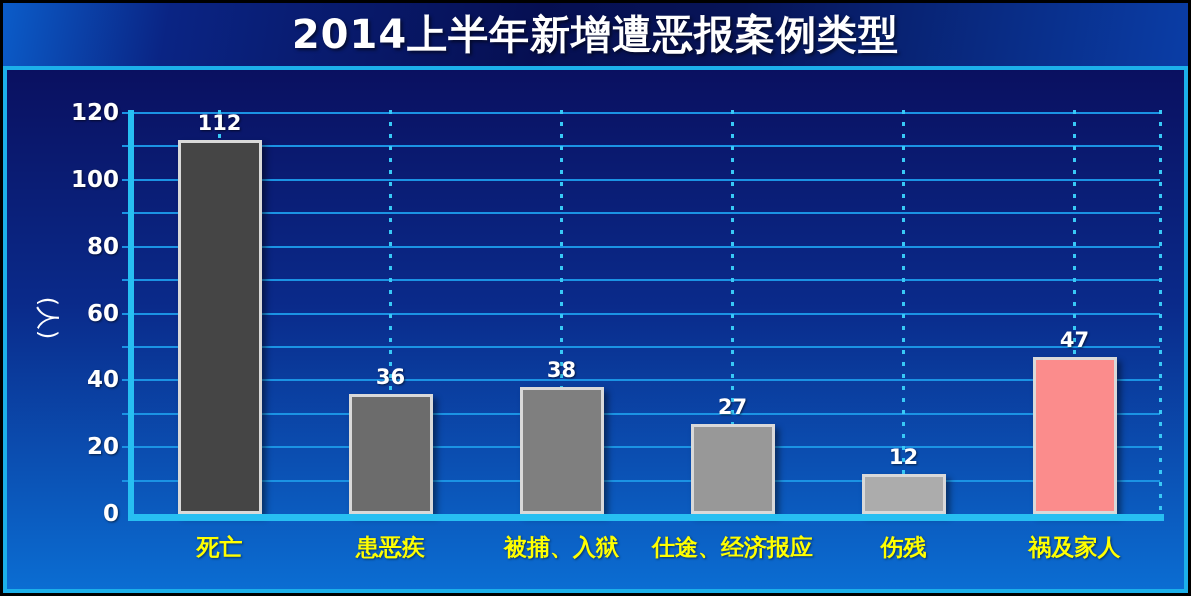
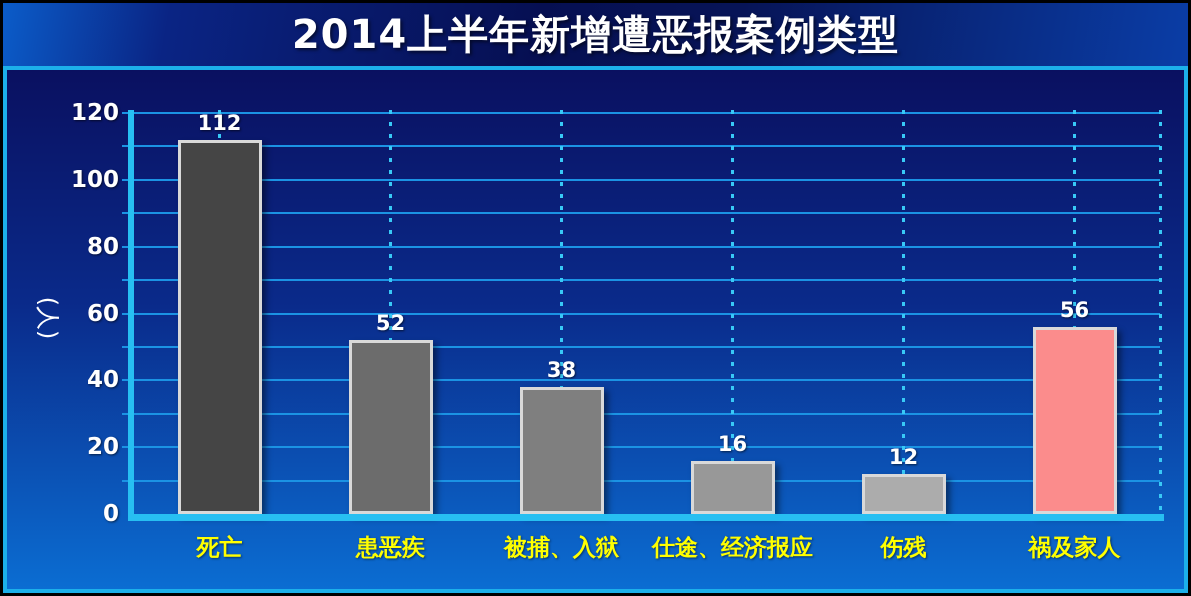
患恶疾: 36 -> 52
仕途、经济报应: 27 -> 16
祸及家人: 47 -> 56
